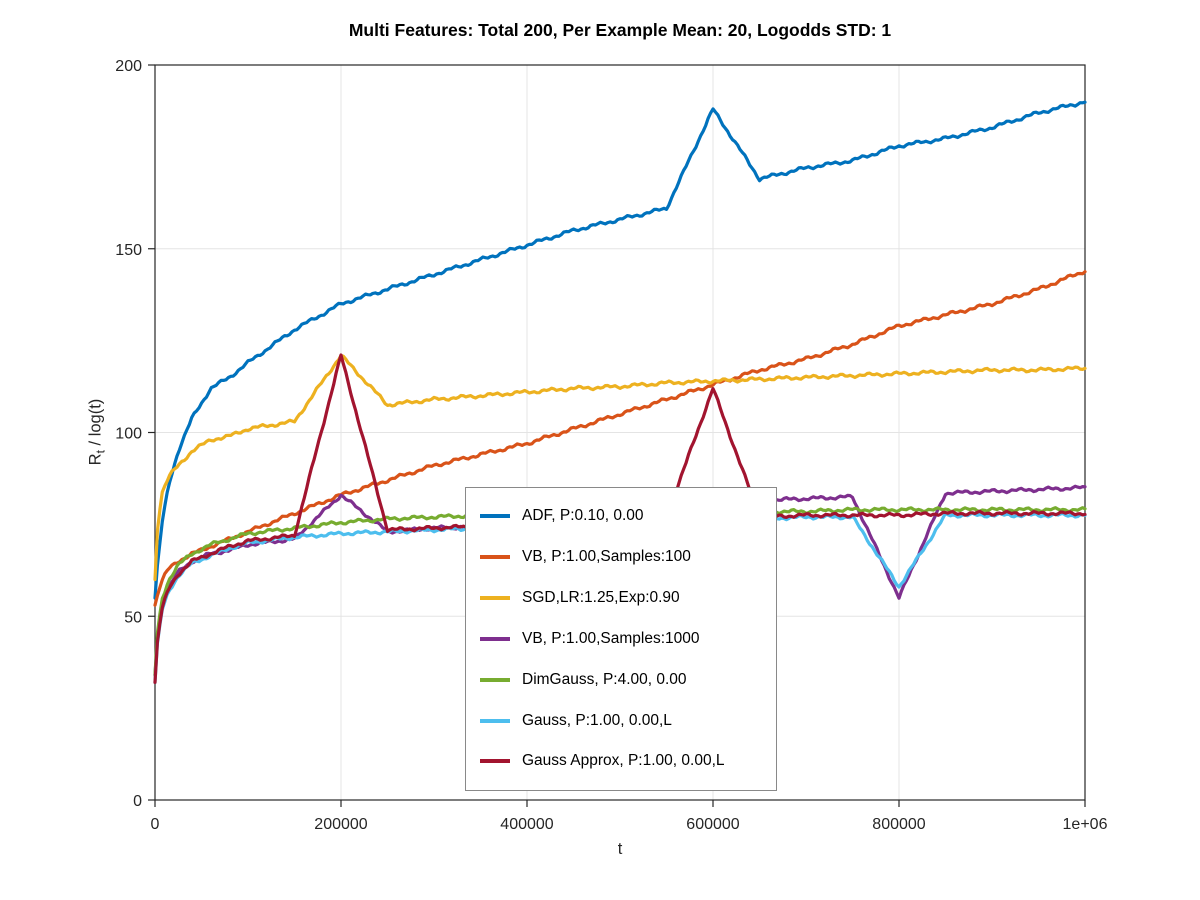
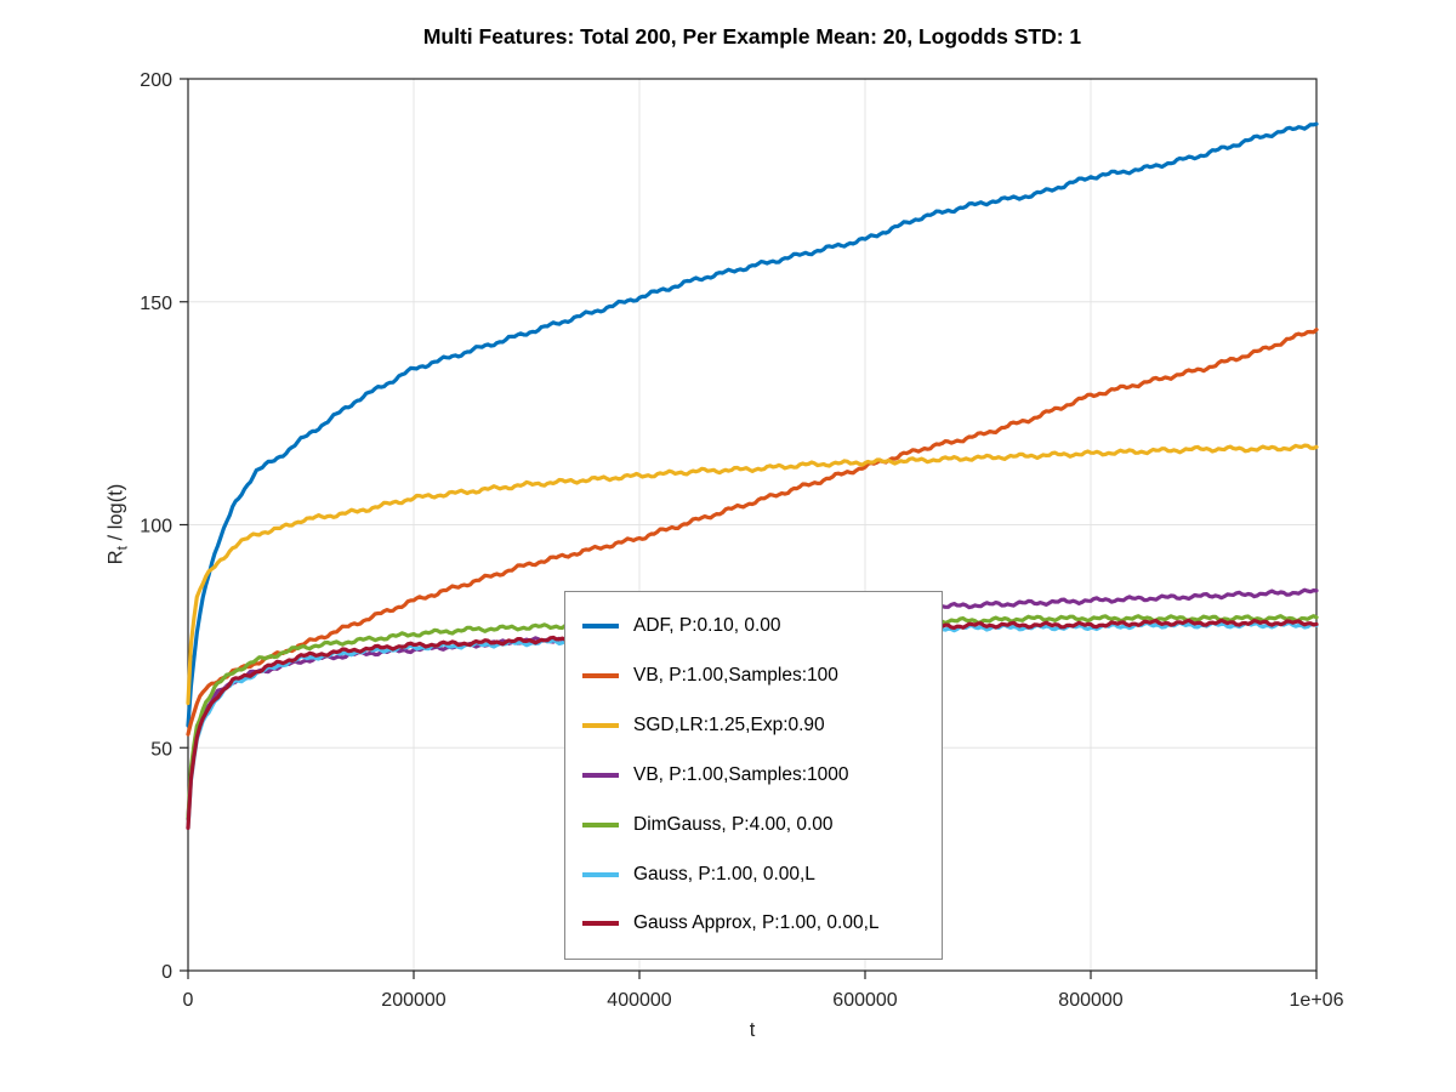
SGD,LR:1.25,Exp:0.90/200000: 121 -> 106
VB, P:1.00,Samples:1000/200000: 83 -> 72
Gauss Approx, P:1.00, 0.00,L/200000: 121 -> 73
ADF, P:0.10, 0.00/600000: 188 -> 164
Gauss Approx, P:1.00, 0.00,L/600000: 112 -> 77
VB, P:1.00,Samples:1000/800000: 55 -> 83
Gauss, P:1.00, 0.00,L/800000: 58 -> 77
